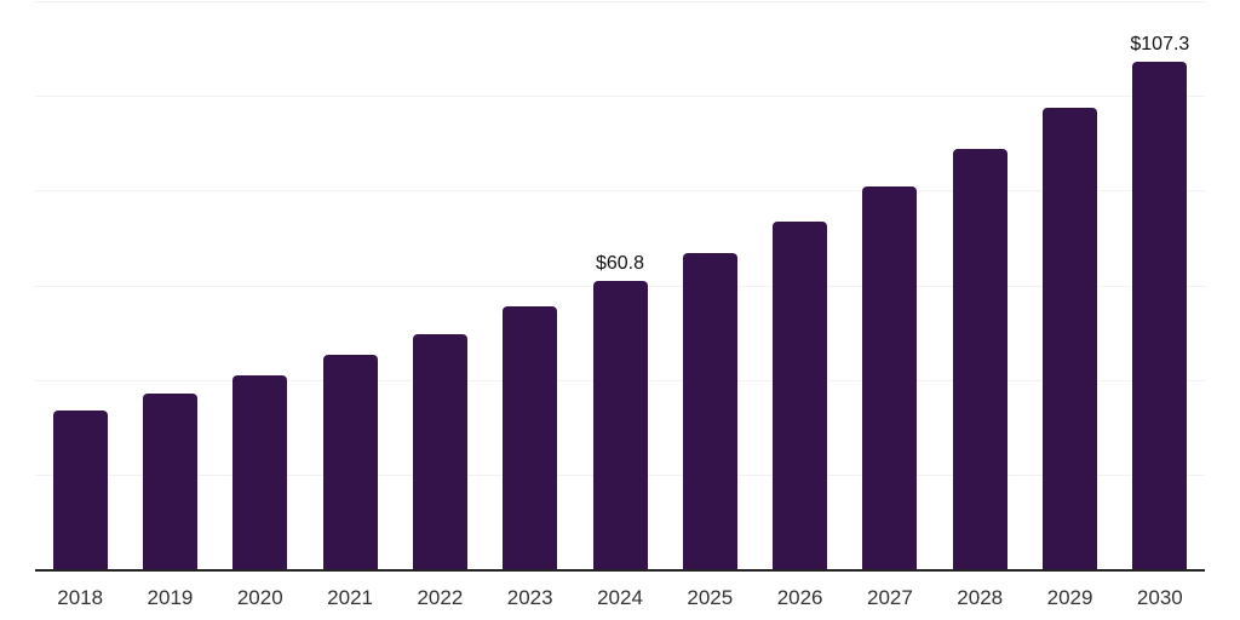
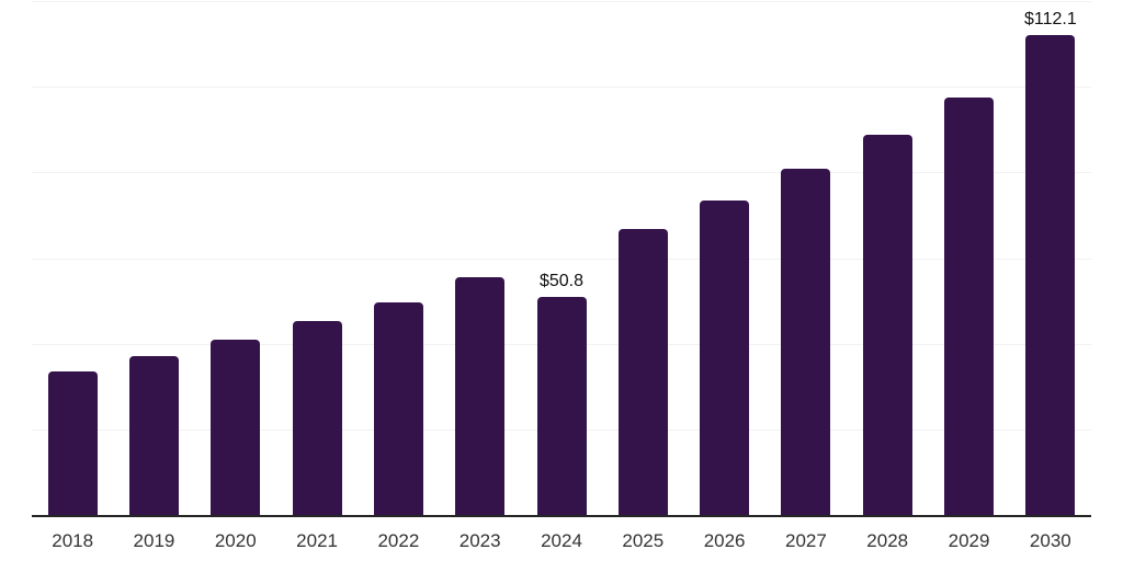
2024: $60.8 -> $50.8
2030: $107.3 -> $112.1
